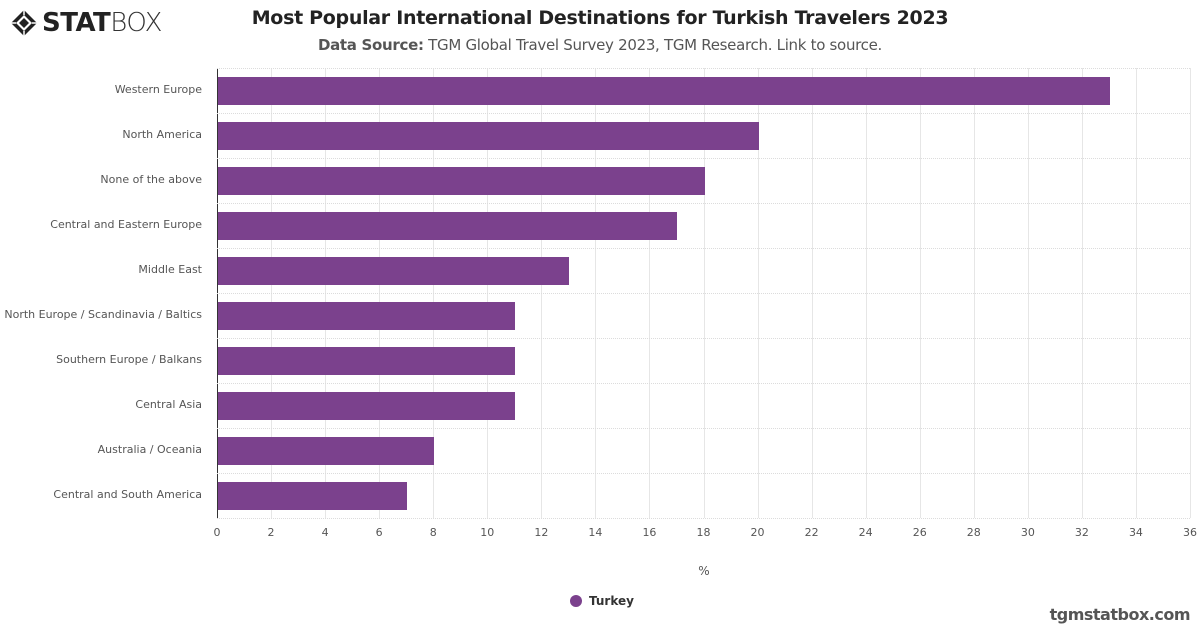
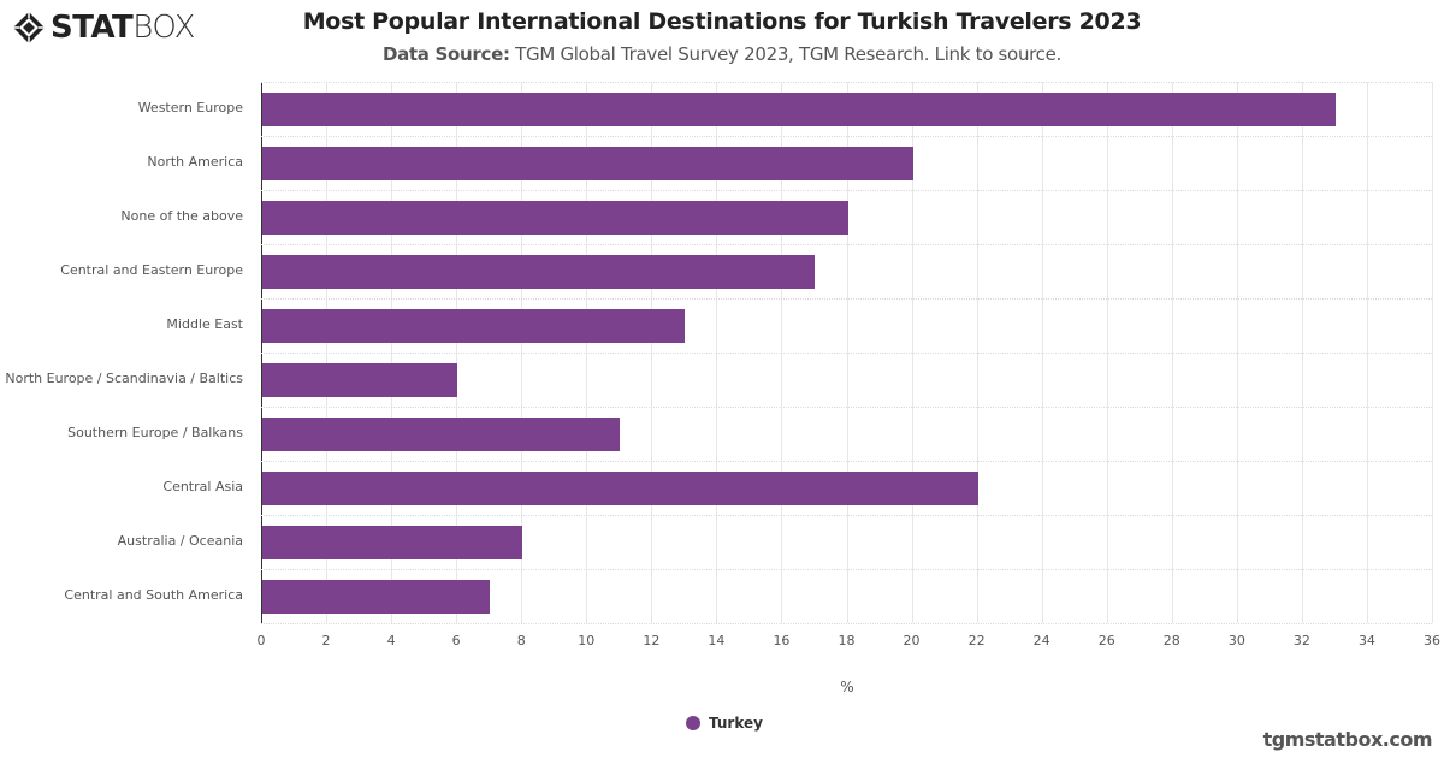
North Europe / Scandinavia / Baltics: 11 -> 6
Central Asia: 11 -> 22
